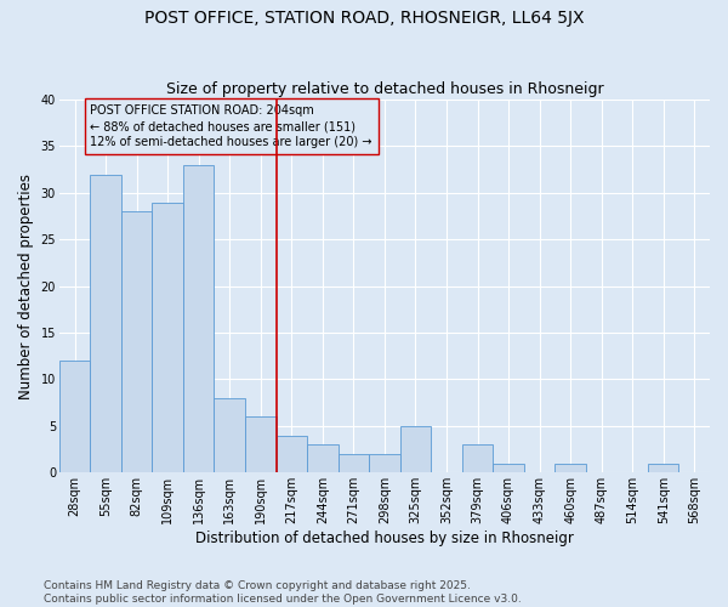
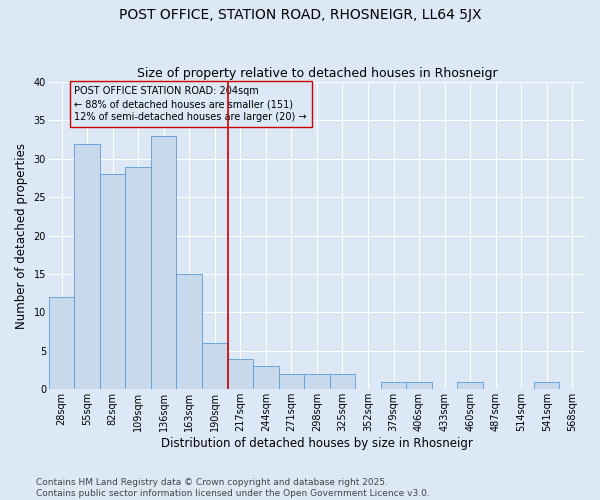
163sqm: 8 -> 15
325sqm: 5 -> 2
379sqm: 3 -> 1
